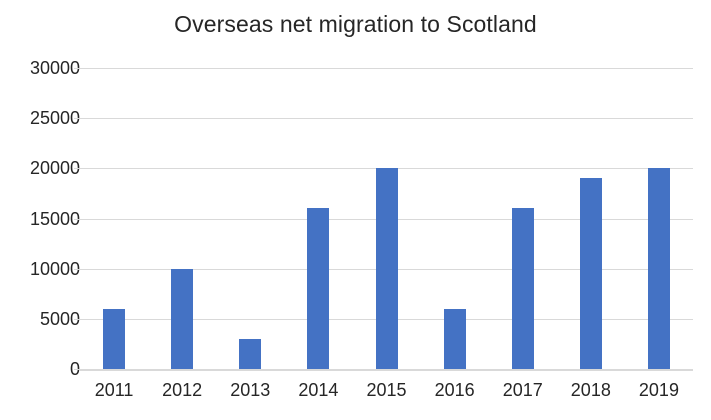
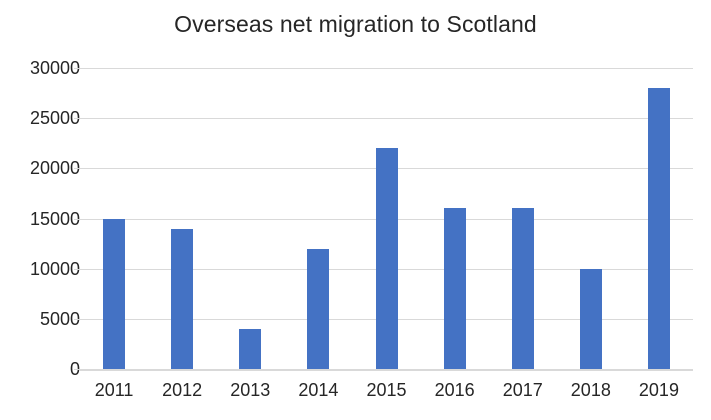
2011: 6000 -> 15000
2012: 10000 -> 14000
2013: 3000 -> 4000
2014: 16000 -> 12000
2015: 20000 -> 22000
2016: 6000 -> 16000
2018: 19000 -> 10000
2019: 20000 -> 28000
